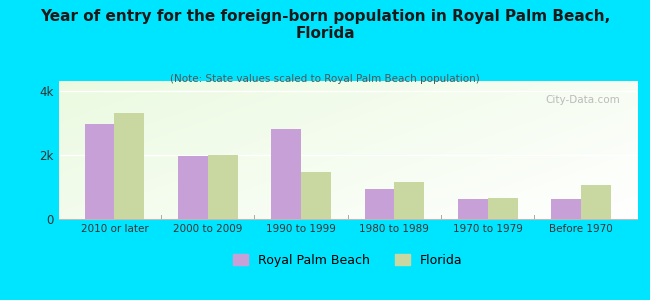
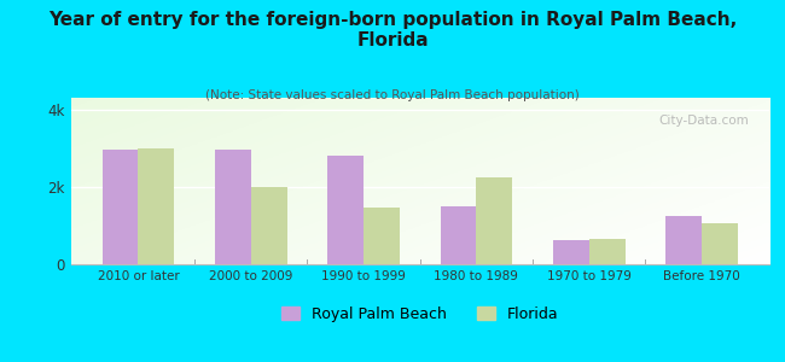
Florida/2010 or later: 3.30k -> 3.00k
Royal Palm Beach/2000 to 2009: 1.95k -> 2.95k
Royal Palm Beach/1980 to 1989: 0.95k -> 1.50k
Florida/1980 to 1989: 1.15k -> 2.25k
Royal Palm Beach/Before 1970: 0.63k -> 1.25k
